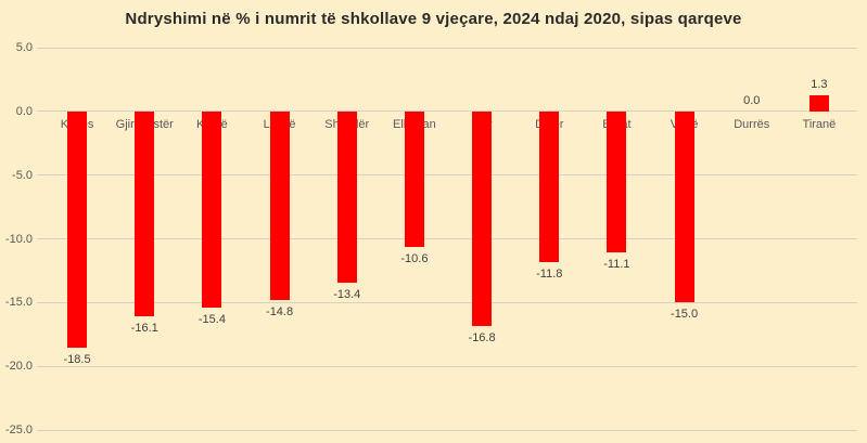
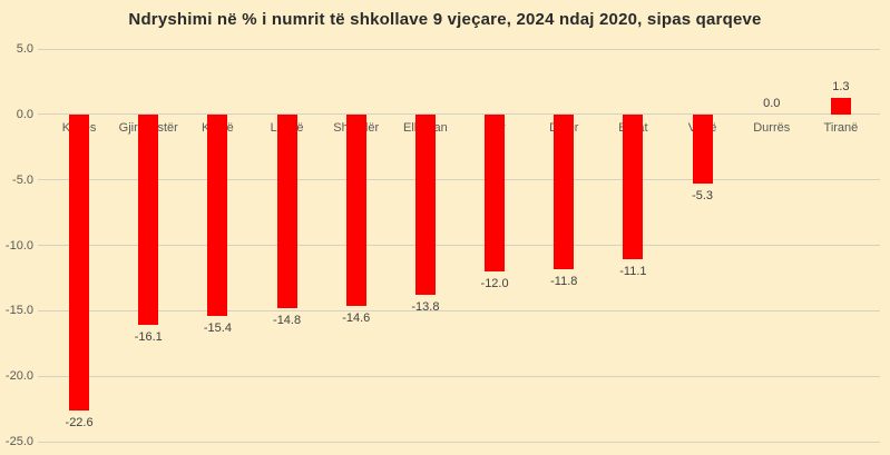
Kukës: -18.5 -> -22.6
Shkodër: -13.4 -> -14.6
Elbasan: -10.6 -> -13.8
Fier: -16.8 -> -12.0
Vlorë: -15.0 -> -5.3
